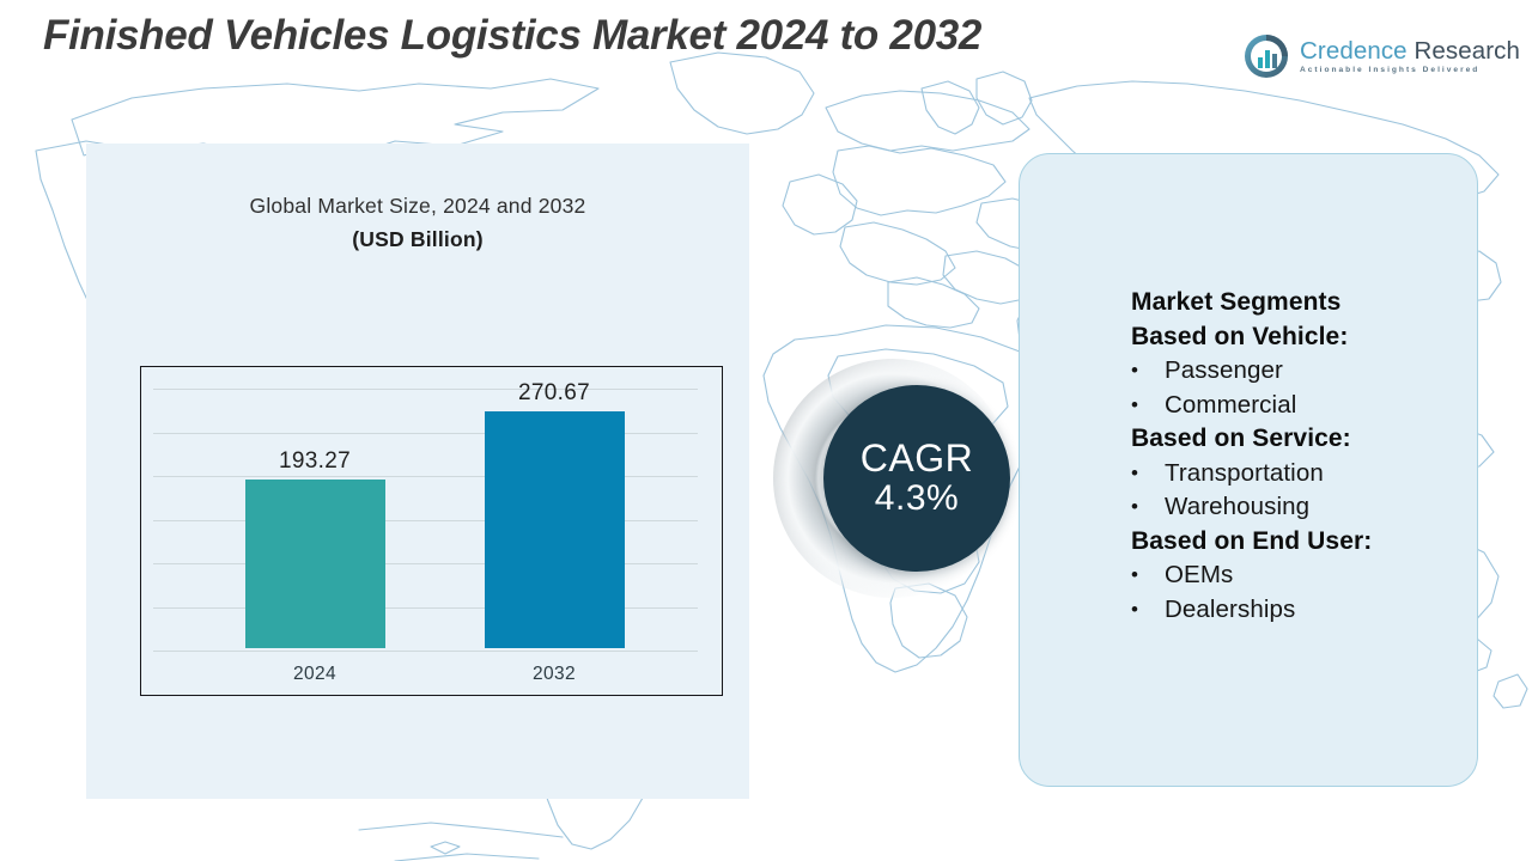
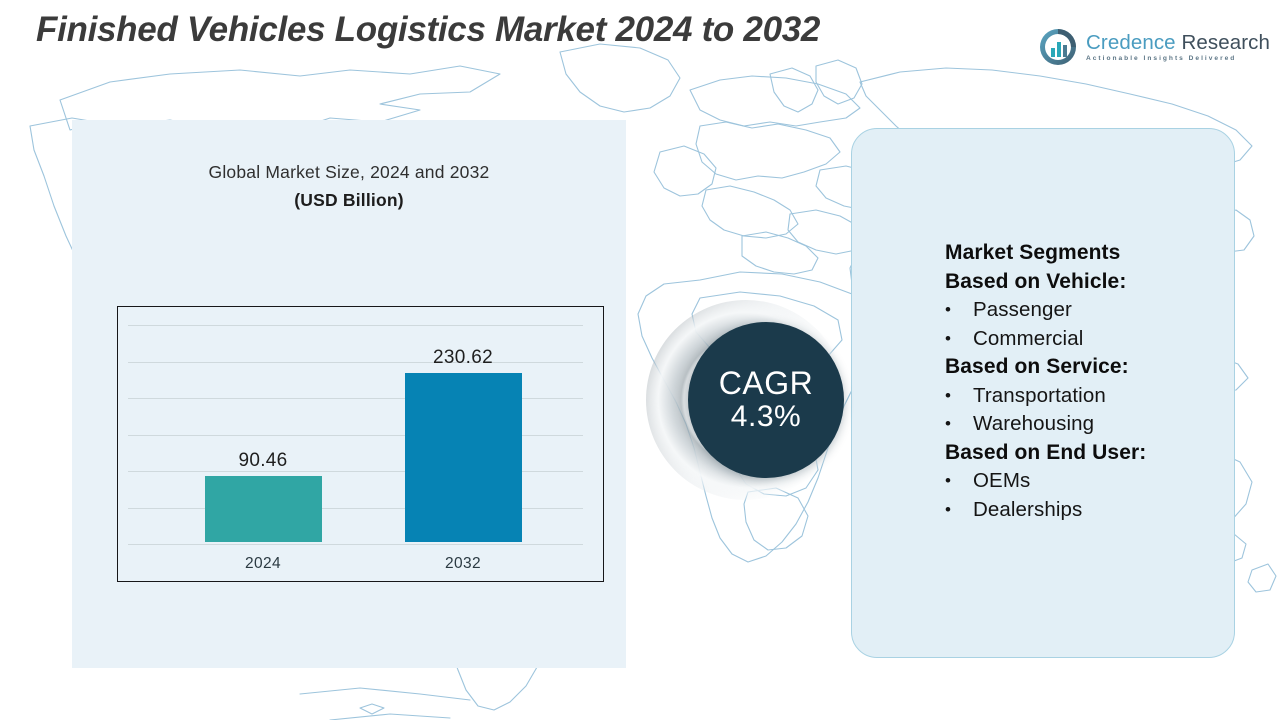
2024: 193.27 -> 90.46
2032: 270.67 -> 230.62
